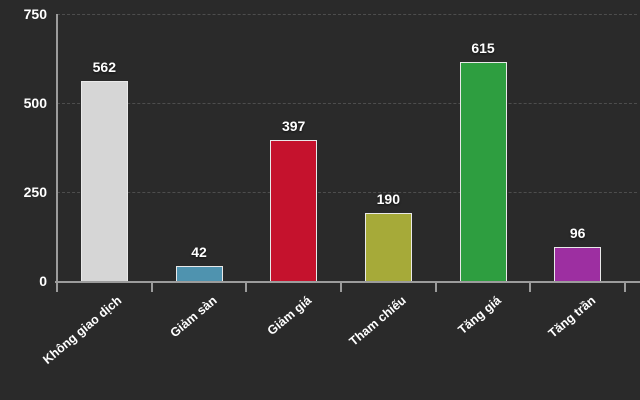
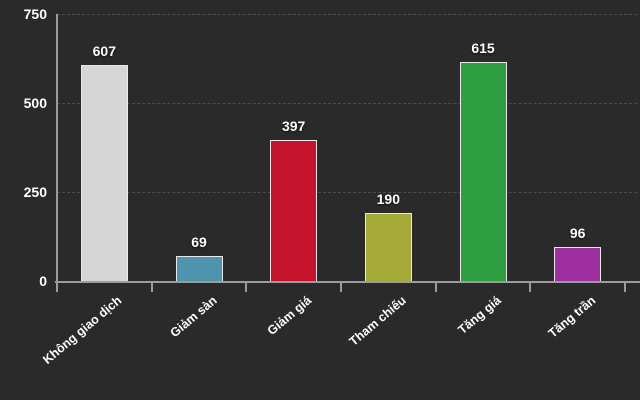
Không giao dịch: 562 -> 607
Giảm sàn: 42 -> 69
